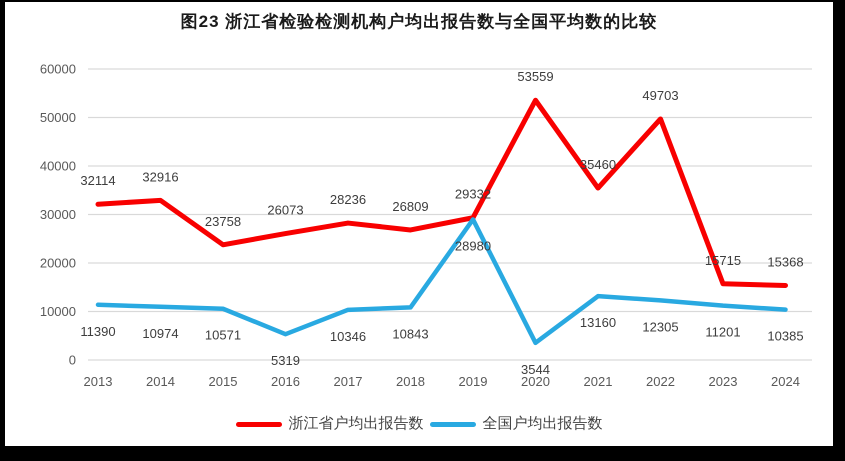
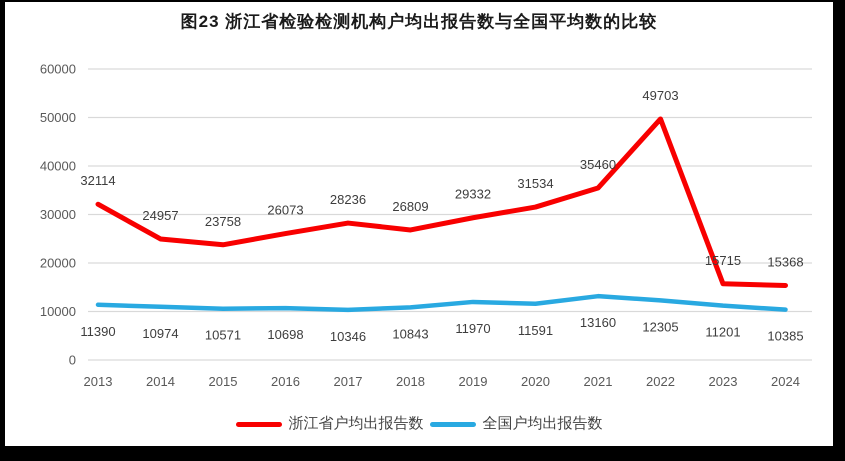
浙江省户均出报告数/2014: 32916 -> 24957
全国户均出报告数/2016: 5319 -> 10698
全国户均出报告数/2019: 28980 -> 11970
浙江省户均出报告数/2020: 53559 -> 31534
全国户均出报告数/2020: 3544 -> 11591
